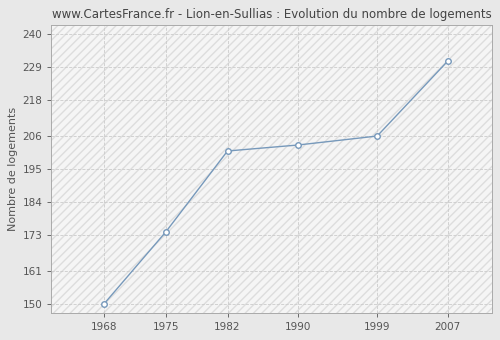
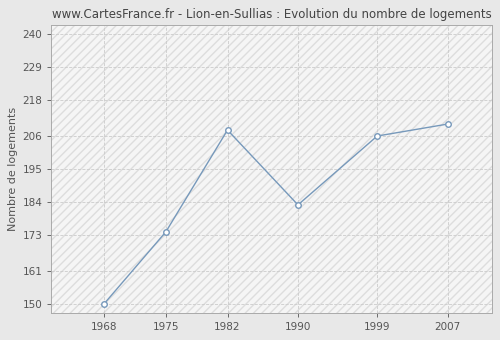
1982: 201 -> 208
1990: 203 -> 183
2007: 231 -> 210
